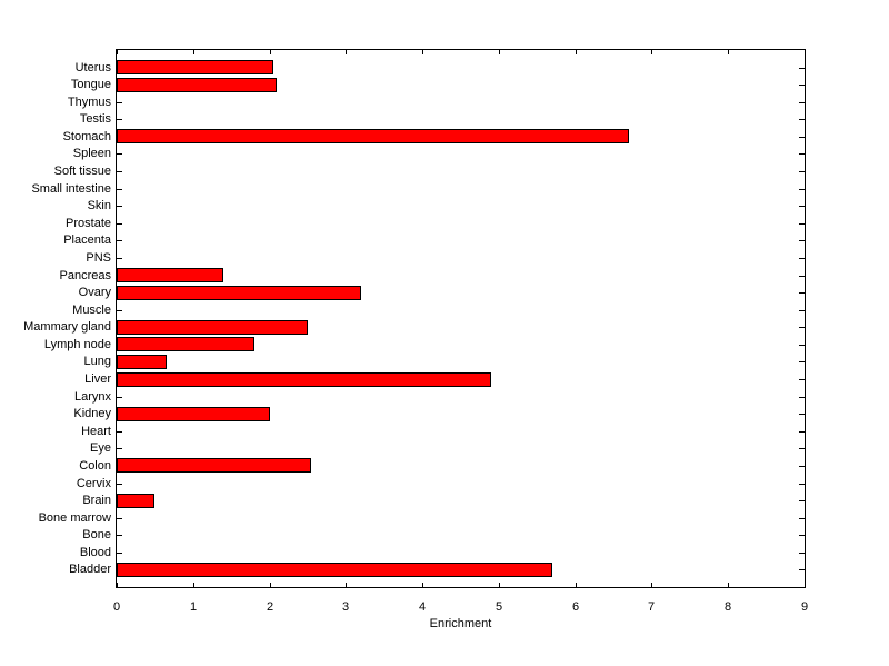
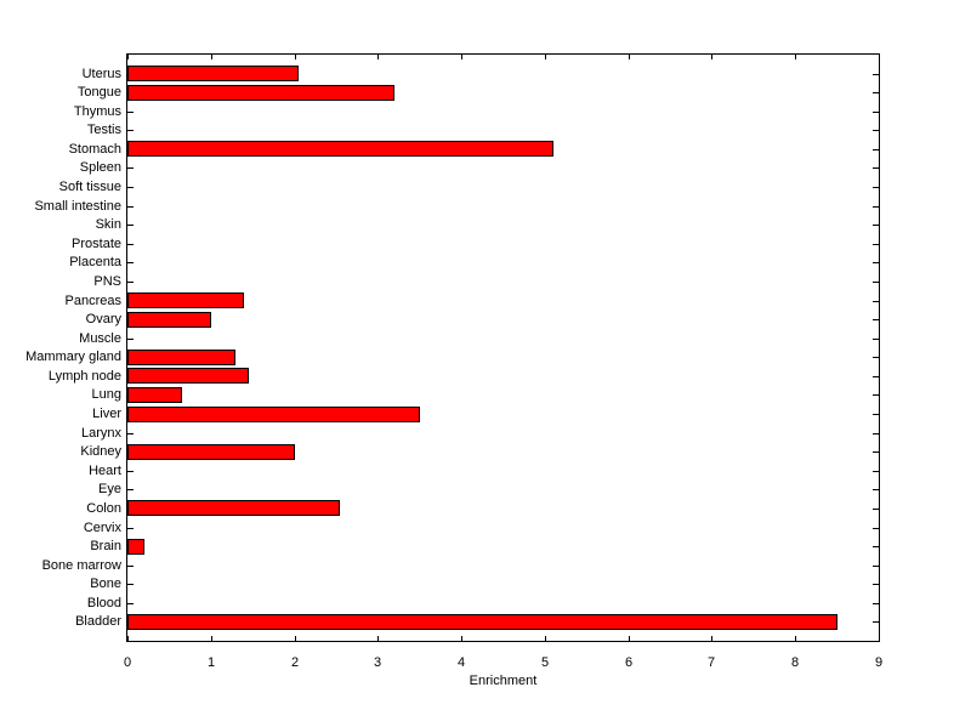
Tongue: 2.1 -> 3.2
Stomach: 6.7 -> 5.1
Ovary: 3.2 -> 1.0
Mammary gland: 2.5 -> 1.3
Lymph node: 1.8 -> 1.4
Liver: 4.9 -> 3.5
Brain: 0.5 -> 0.2
Bladder: 5.7 -> 8.5
